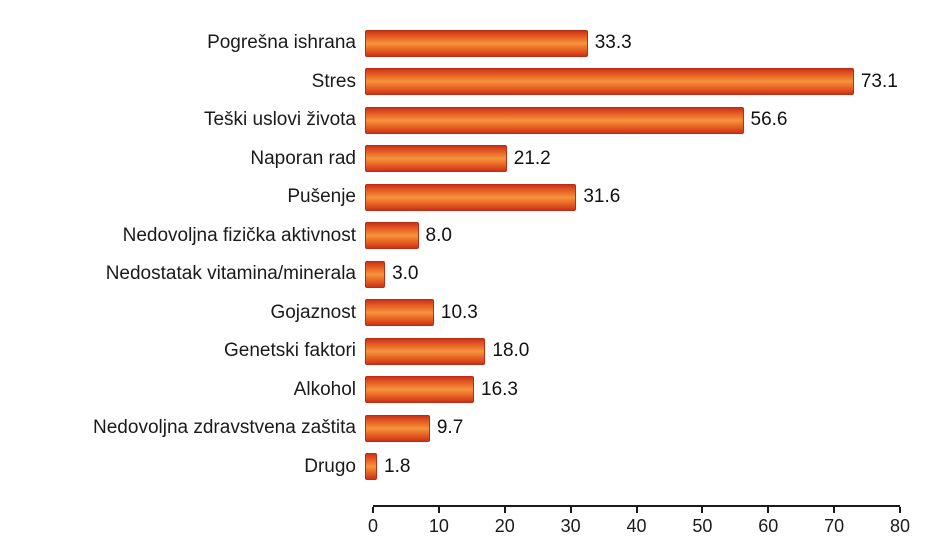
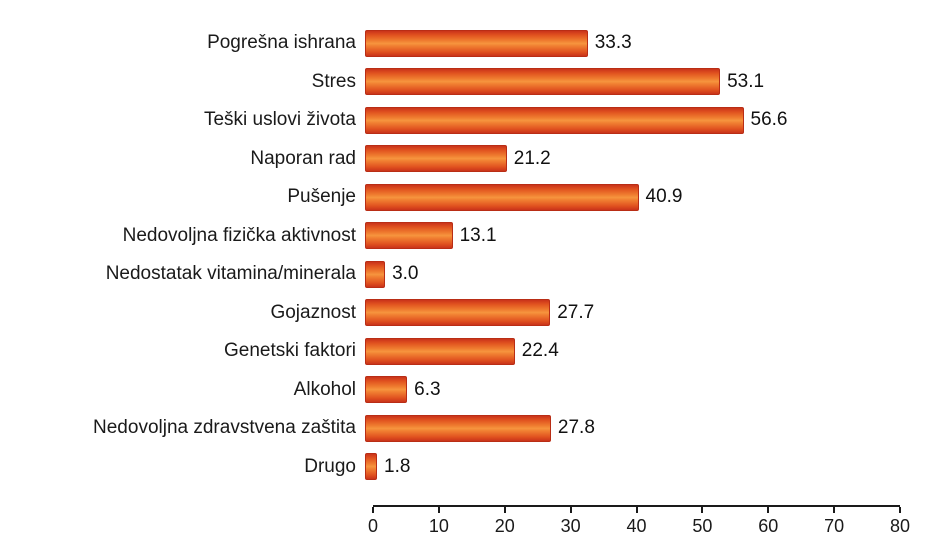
Stres: 73.1 -> 53.1
Pušenje: 31.6 -> 40.9
Nedovoljna fizička aktivnost: 8.0 -> 13.1
Gojaznost: 10.3 -> 27.7
Genetski faktori: 18.0 -> 22.4
Alkohol: 16.3 -> 6.3
Nedovoljna zdravstvena zaštita: 9.7 -> 27.8
